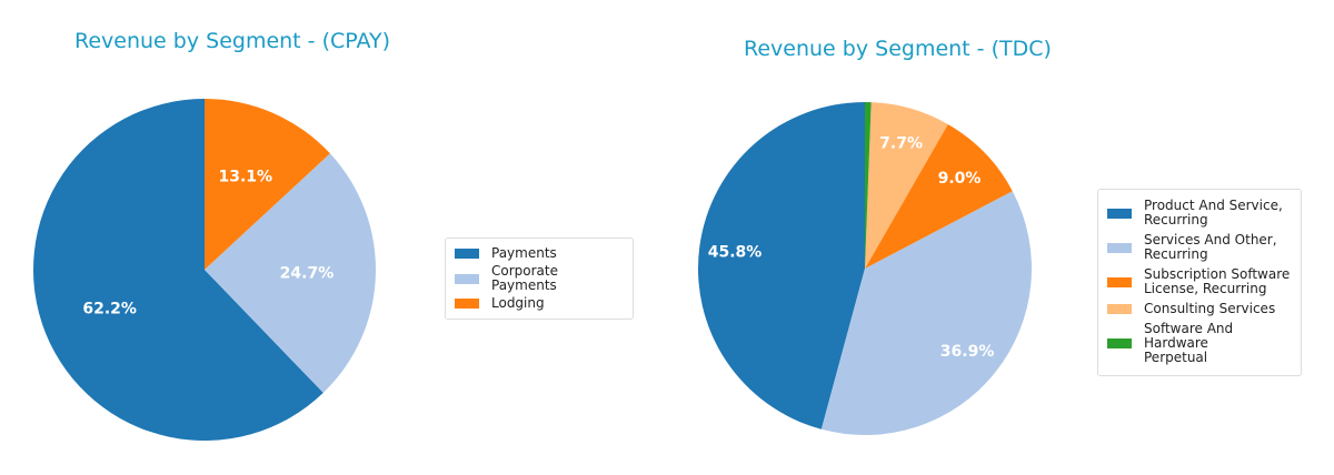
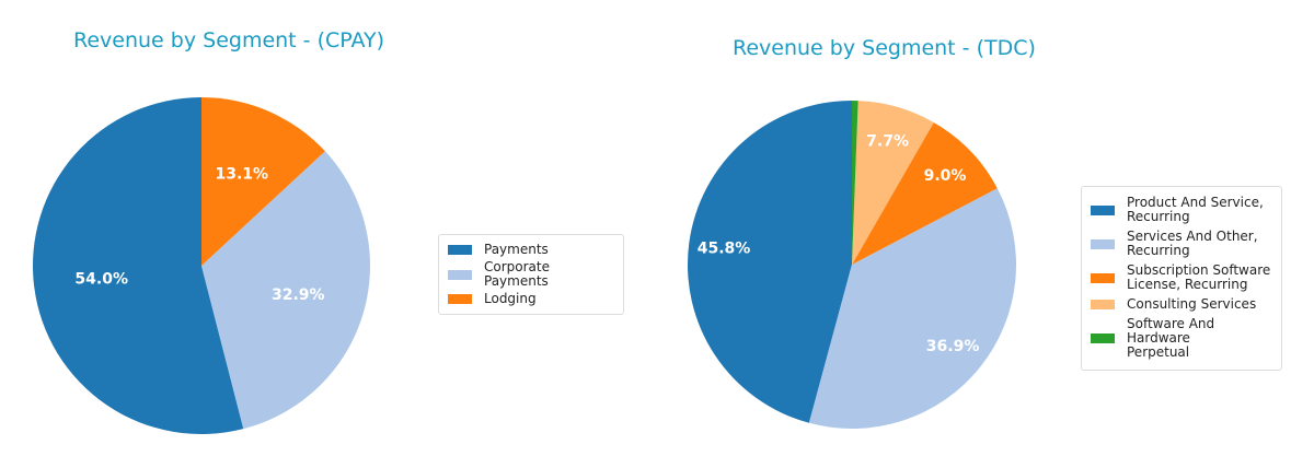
Revenue by Segment - (CPAY)/Payments: 62.2% -> 54.0%
Revenue by Segment - (CPAY)/Corporate Payments: 24.7% -> 32.9%
